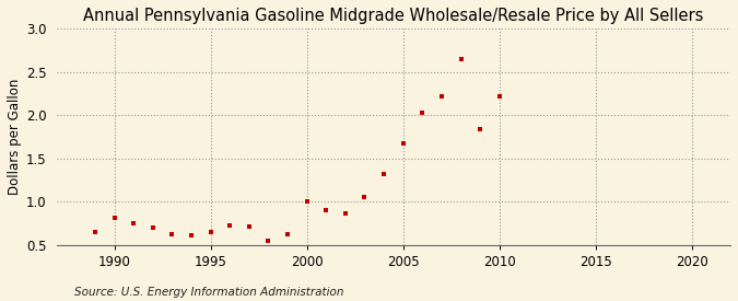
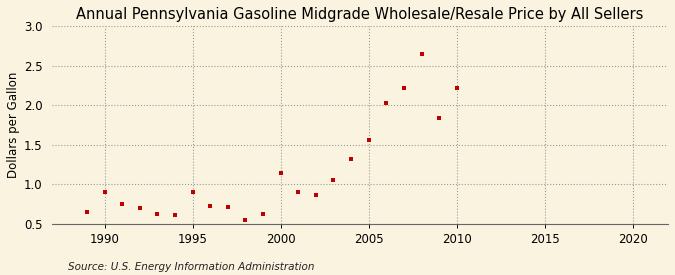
1990: 0.82 -> 0.90
1995: 0.65 -> 0.90
2000: 1.00 -> 1.14
2005: 1.67 -> 1.56
